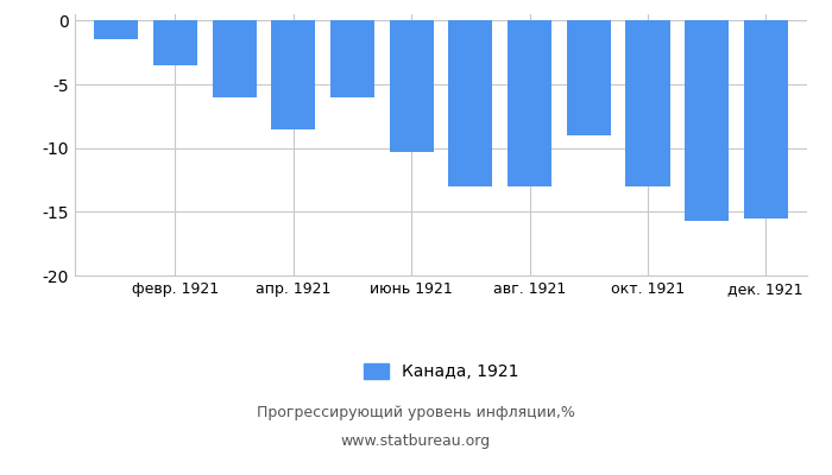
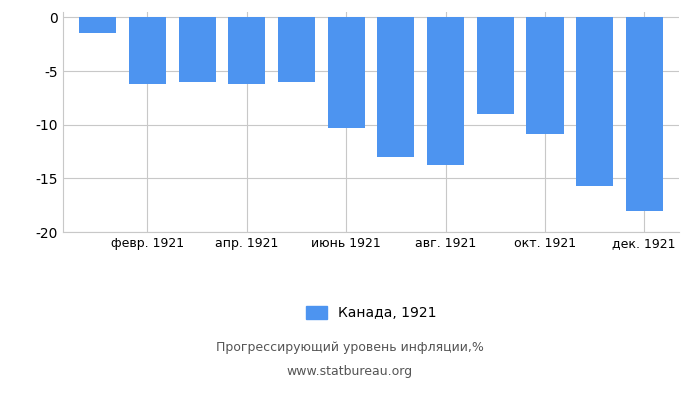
февр. 1921: -3.5 -> -6.2
апр. 1921: -8.5 -> -6.2
авг. 1921: -13.0 -> -13.8
окт. 1921: -13.0 -> -10.9
дек. 1921: -15.5 -> -18.0
